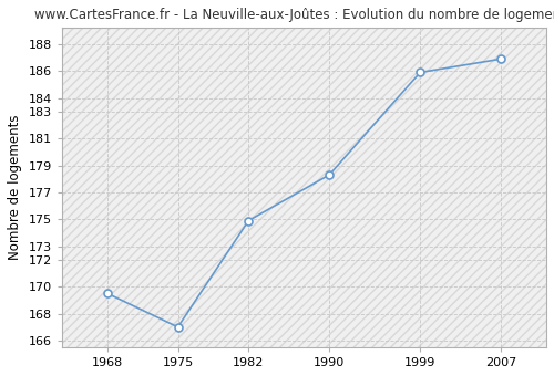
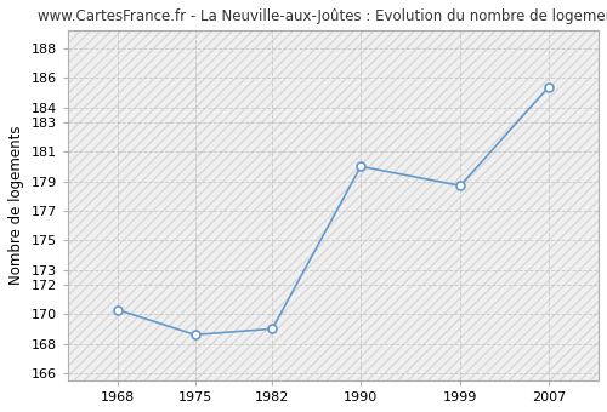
1968: 169.5 -> 170.3
1975: 167.0 -> 168.6
1982: 174.9 -> 169.0
1990: 178.3 -> 180.0
1999: 185.9 -> 178.7
2007: 186.9 -> 185.4
